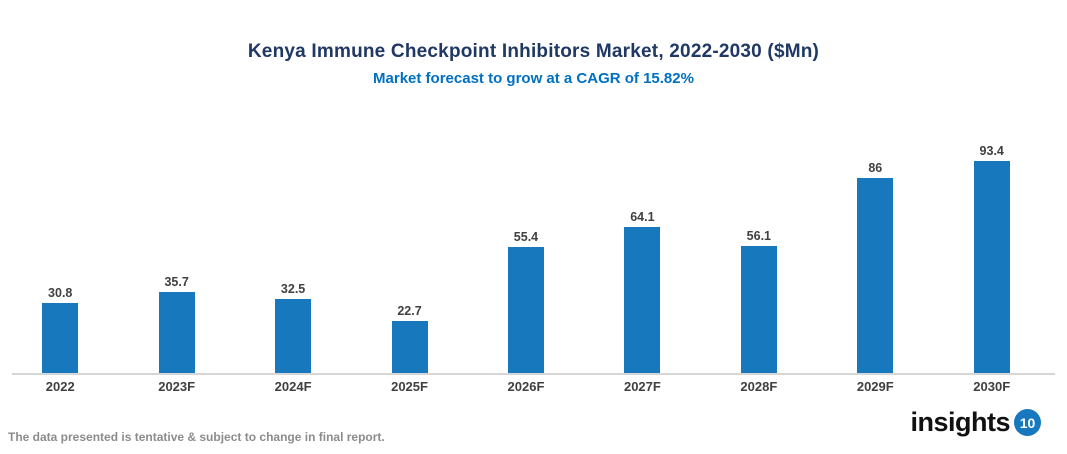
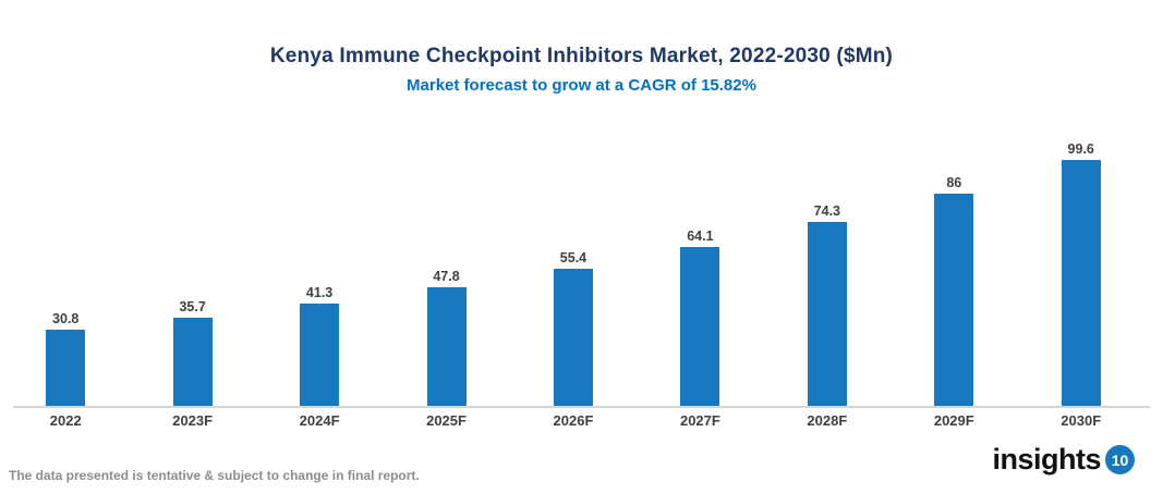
2024F: 32.5 -> 41.3
2025F: 22.7 -> 47.8
2028F: 56.1 -> 74.3
2030F: 93.4 -> 99.6
